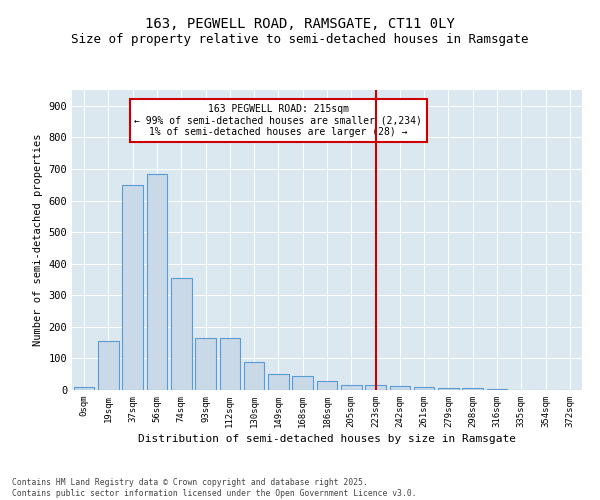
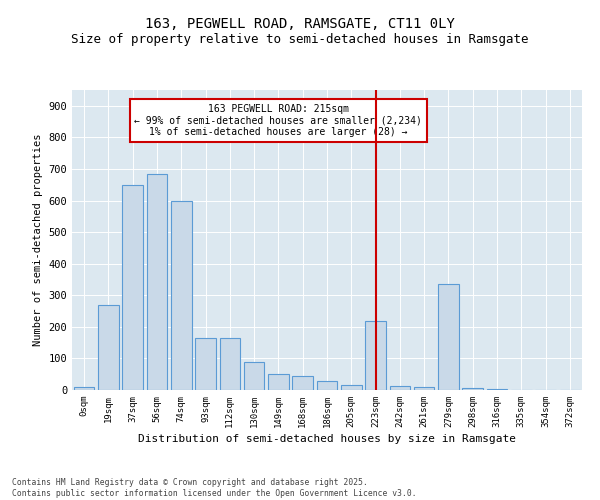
19sqm: 155 -> 270
74sqm: 355 -> 600
223sqm: 15 -> 220
279sqm: 7 -> 335
